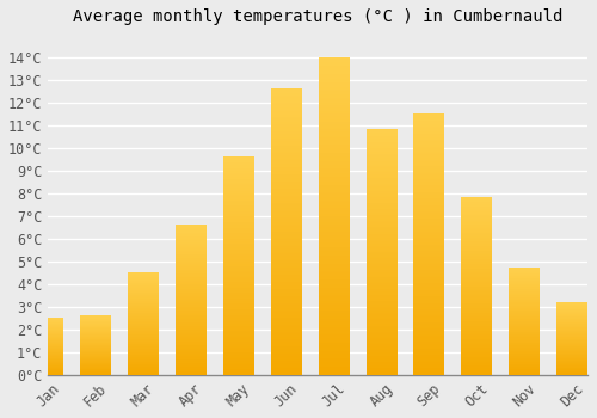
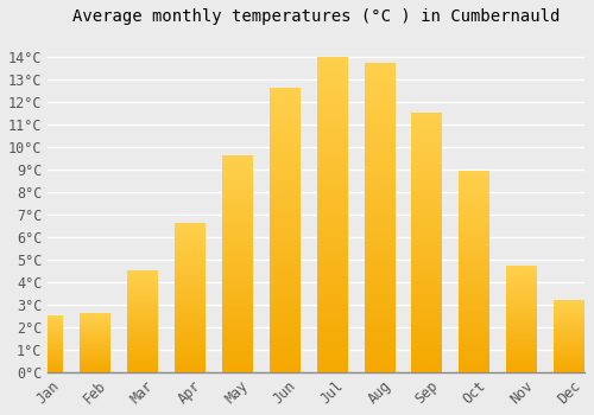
Aug: 10.8°C -> 13.7°C
Oct: 7.8°C -> 8.9°C
